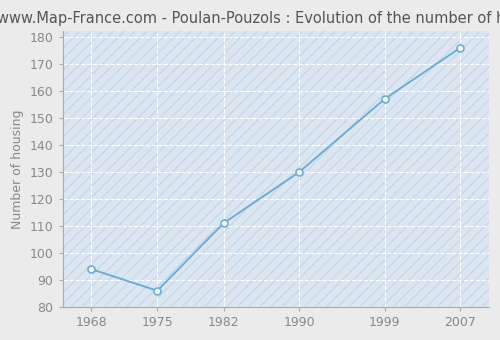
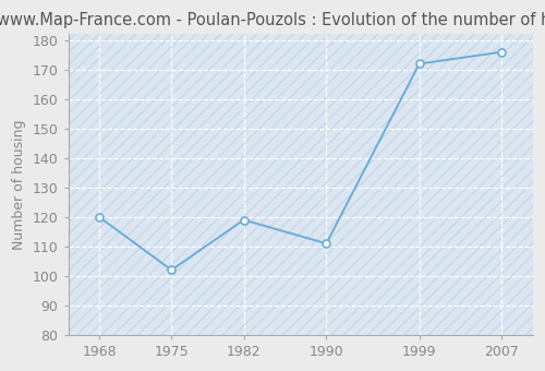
1968: 94 -> 120
1975: 86 -> 102
1982: 111 -> 119
1990: 130 -> 111
1999: 157 -> 172
